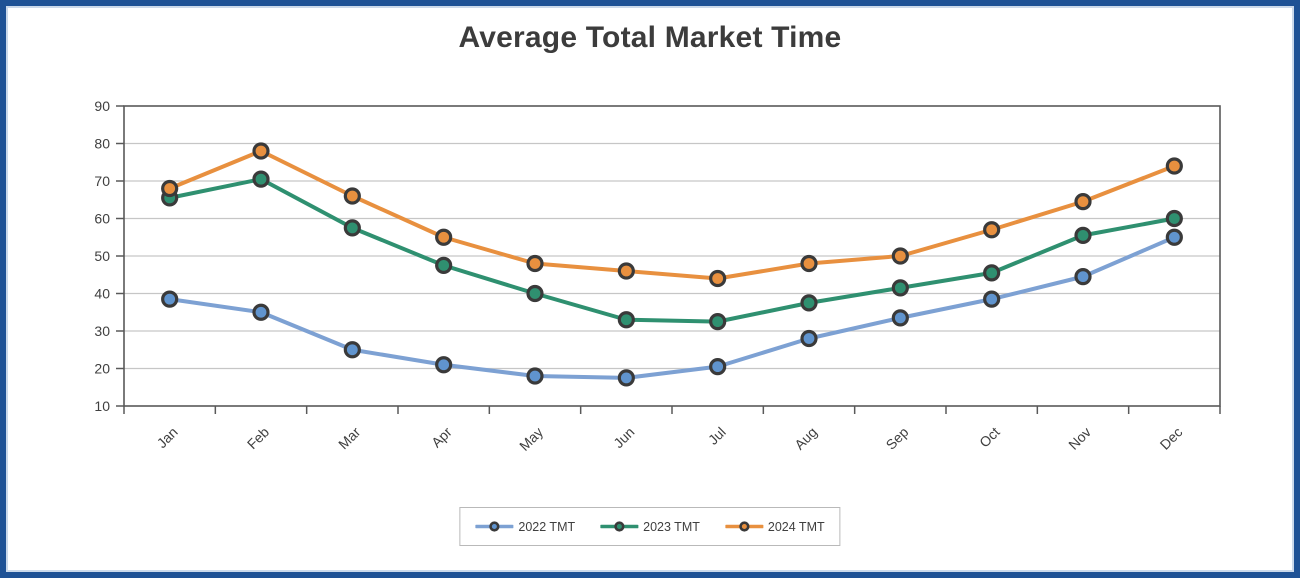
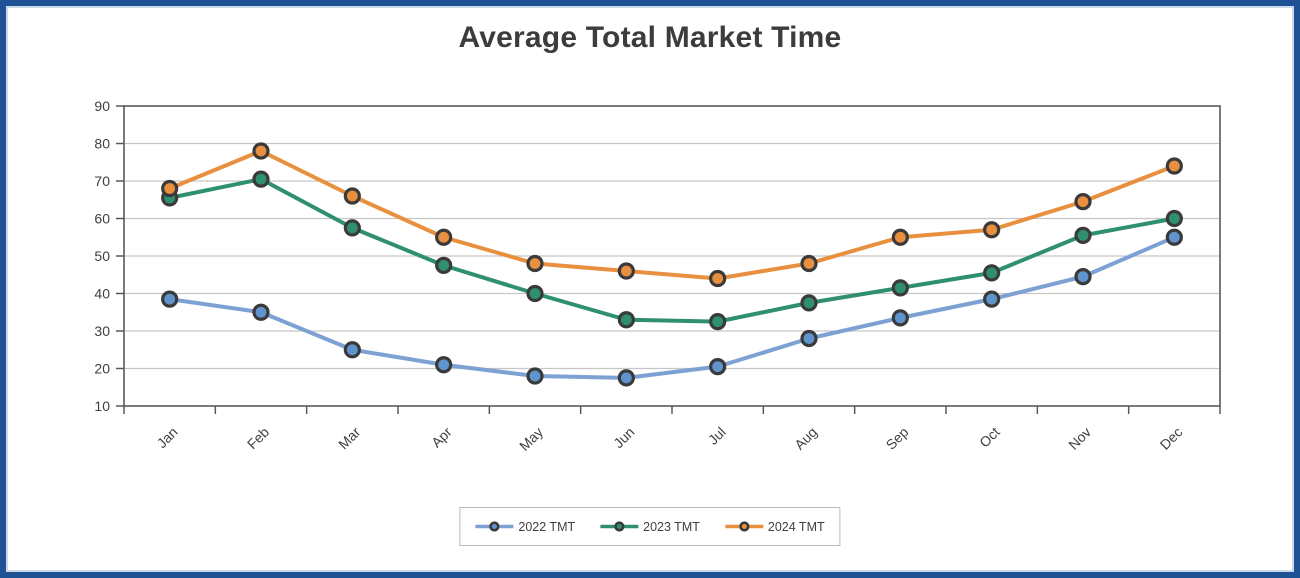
2024 TMT/Sep: 50 -> 55
